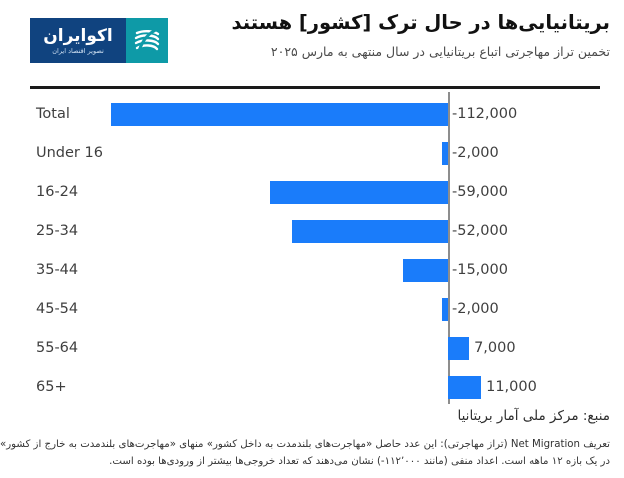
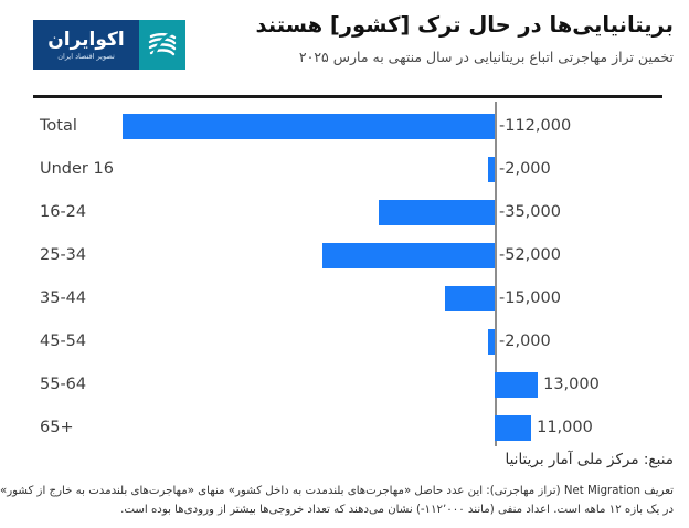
16-24: -59,000 -> -35,000
55-64: 7,000 -> 13,000
